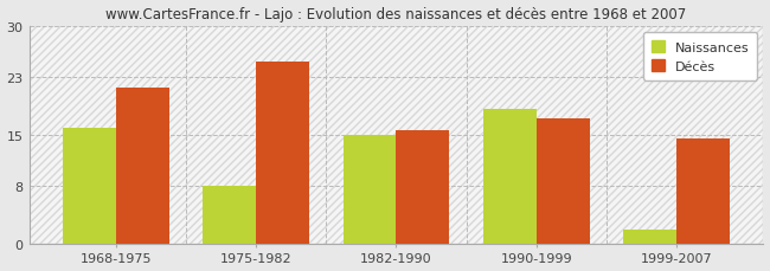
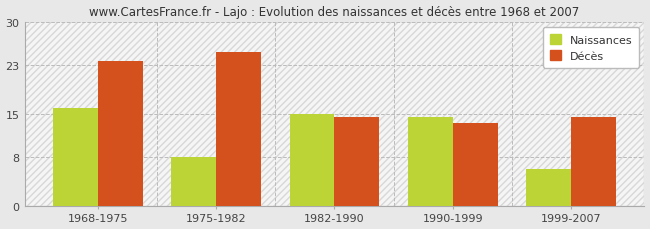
Décès/1968-1975: 21.4 -> 23.5
Décès/1982-1990: 15.6 -> 14.5
Naissances/1990-1999: 18.6 -> 14.5
Décès/1990-1999: 17.2 -> 13.5
Naissances/1999-2007: 2.0 -> 6.0
